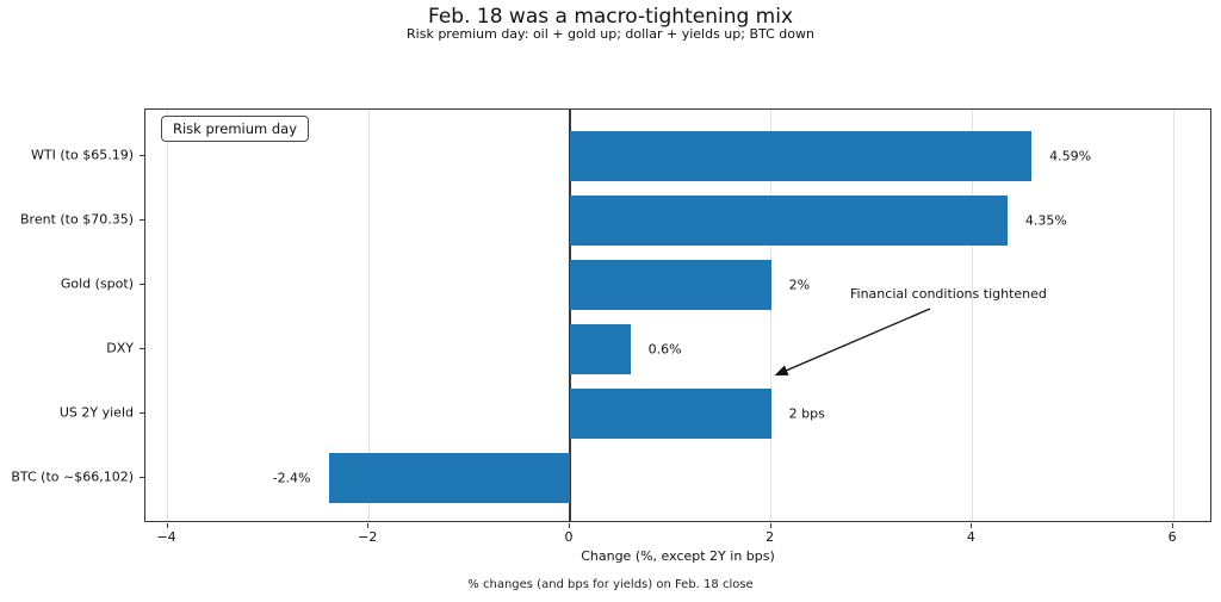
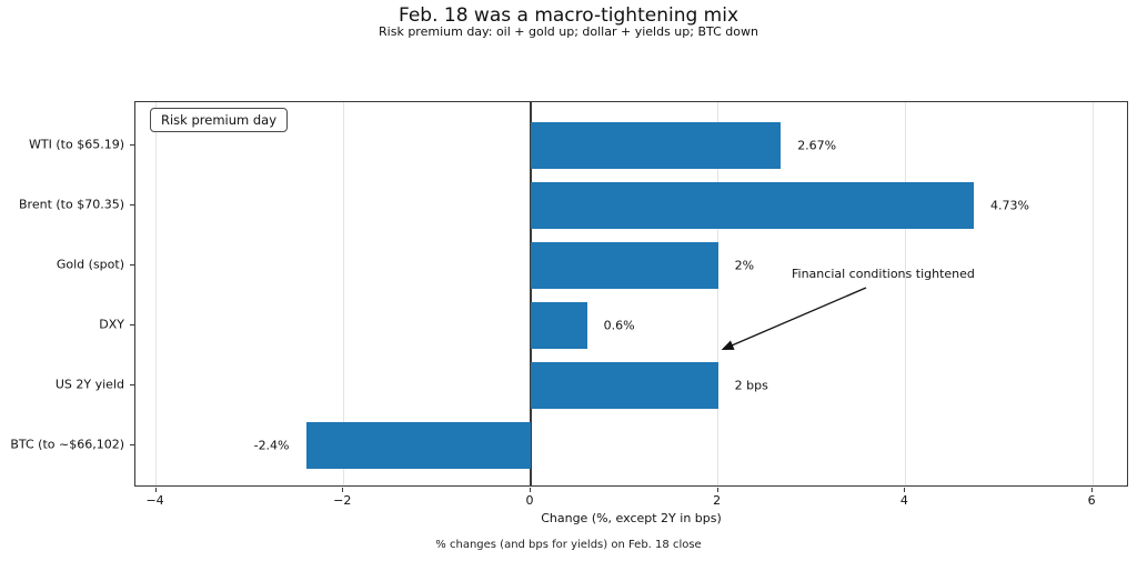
WTI (to $65.19): 4.59% -> 2.67%
Brent (to $70.35): 4.35% -> 4.73%
